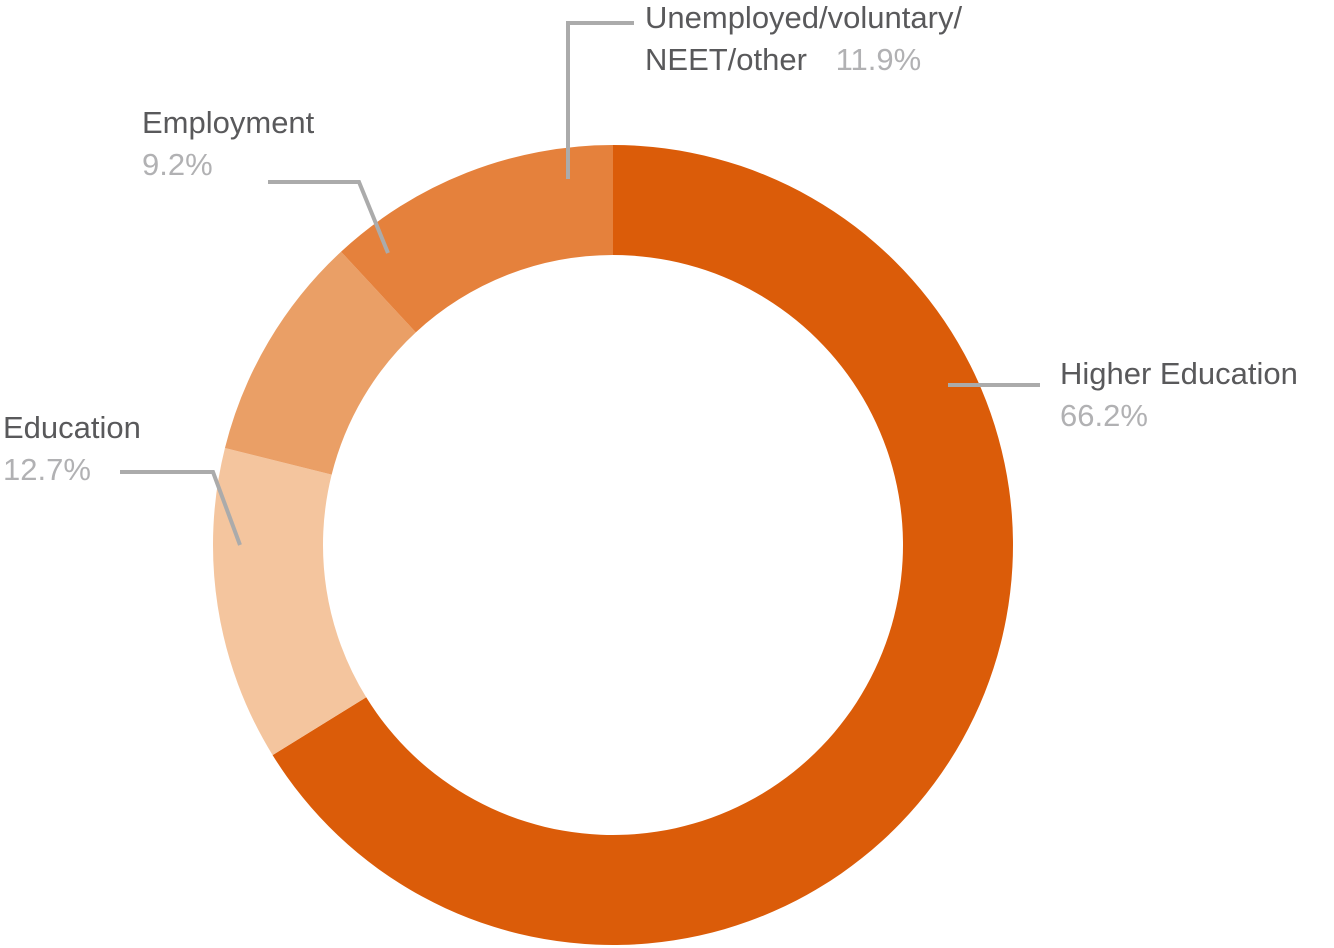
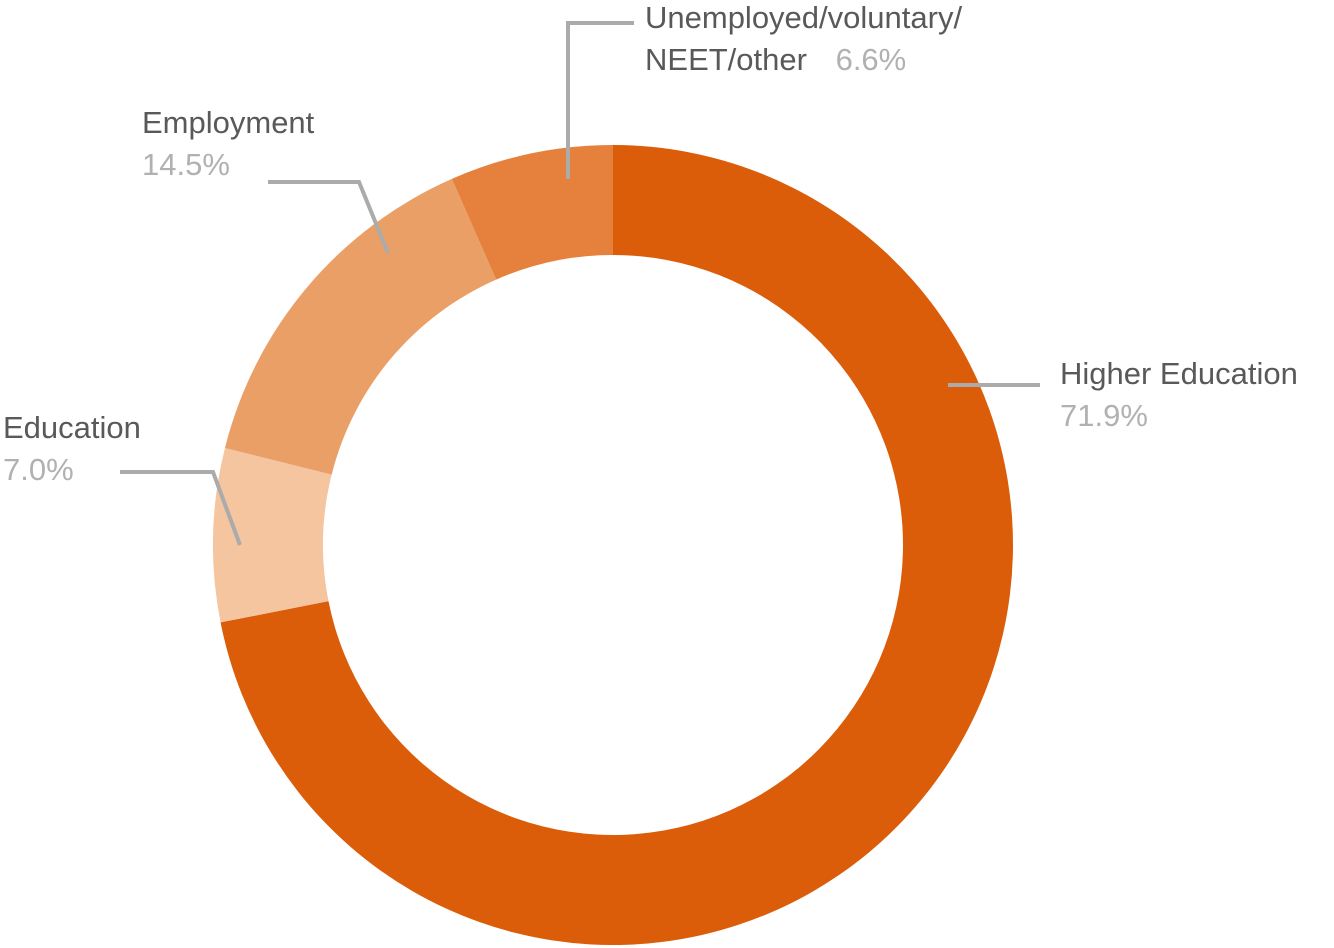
Higher Education: 66.2% -> 71.9%
Education: 12.7% -> 7.0%
Employment: 9.2% -> 14.5%
Unemployed/voluntary/NEET/other: 11.9% -> 6.6%
